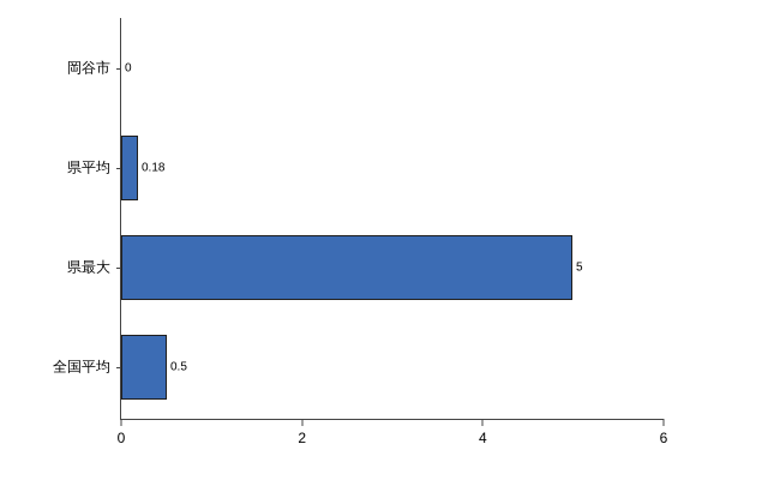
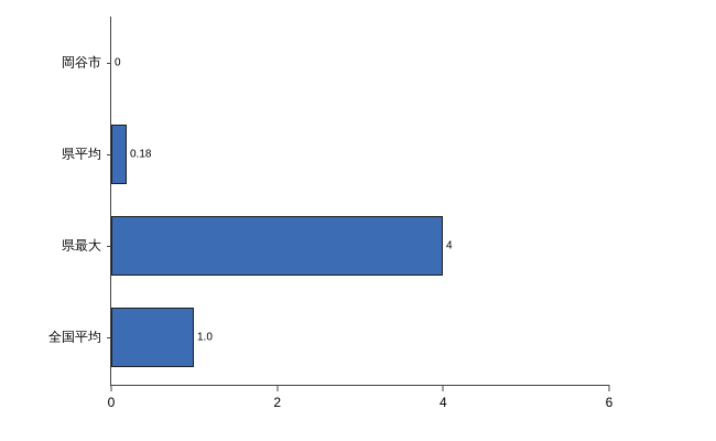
県最大: 5 -> 4
全国平均: 0.5 -> 1.0
